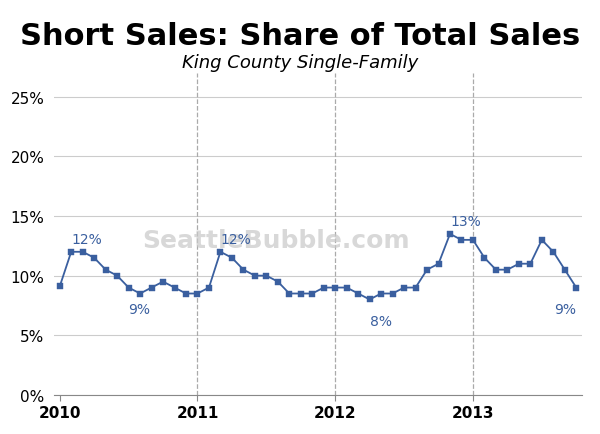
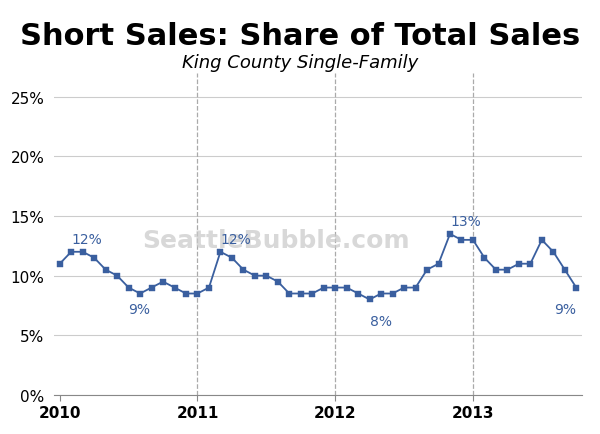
2010: 9.1% -> 11.0%
